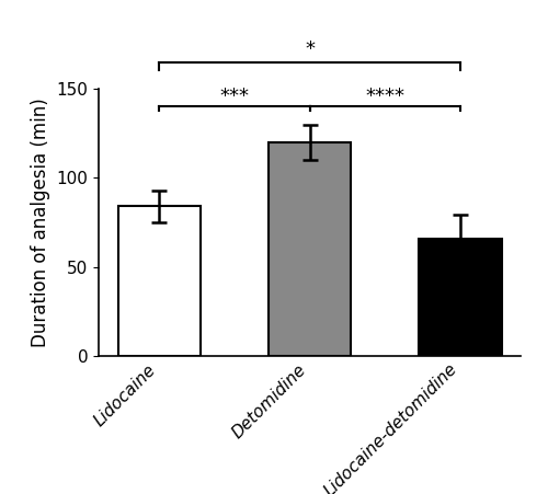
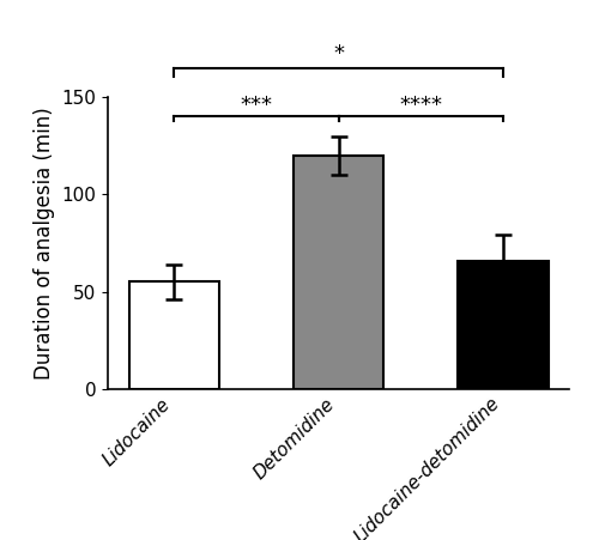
Lidocaine: 84 -> 55
